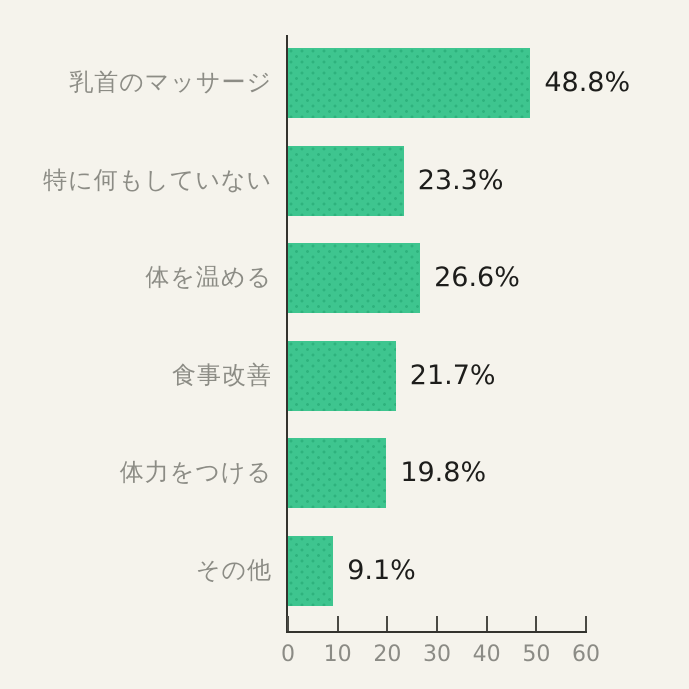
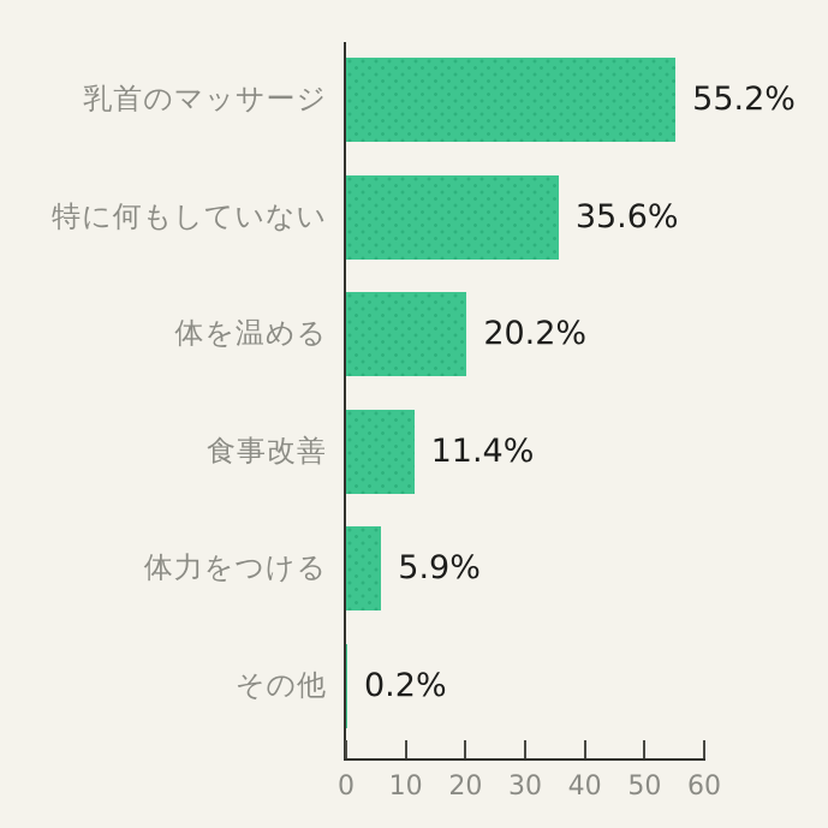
乳首のマッサージ: 48.8% -> 55.2%
特に何もしていない: 23.3% -> 35.6%
体を温める: 26.6% -> 20.2%
食事改善: 21.7% -> 11.4%
体力をつける: 19.8% -> 5.9%
その他: 9.1% -> 0.2%
